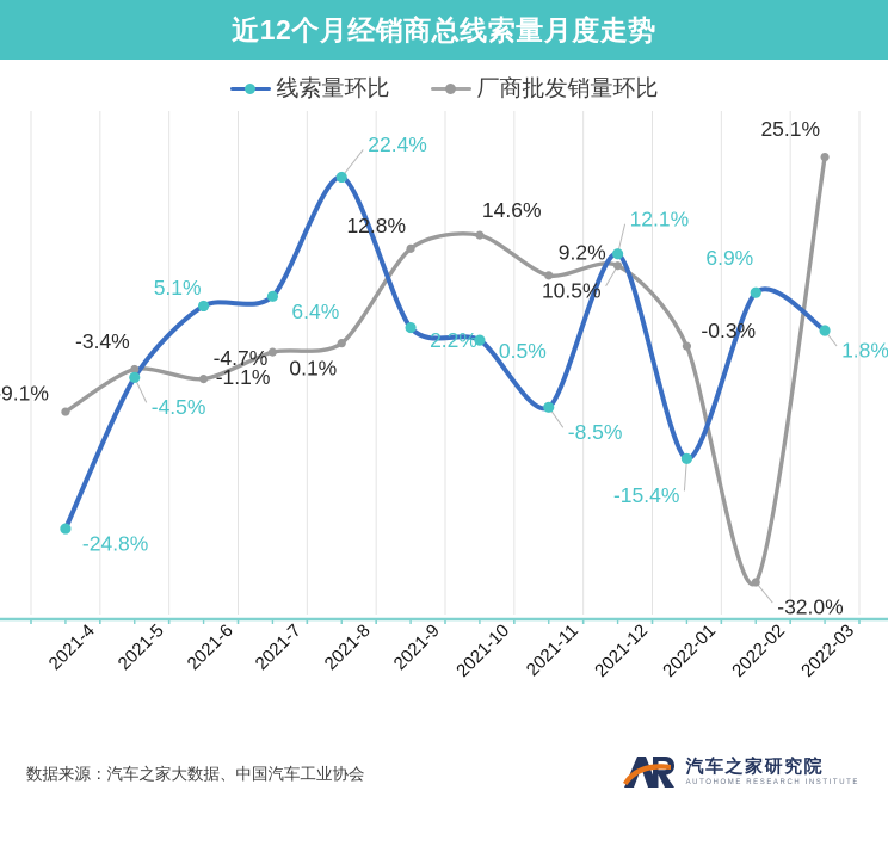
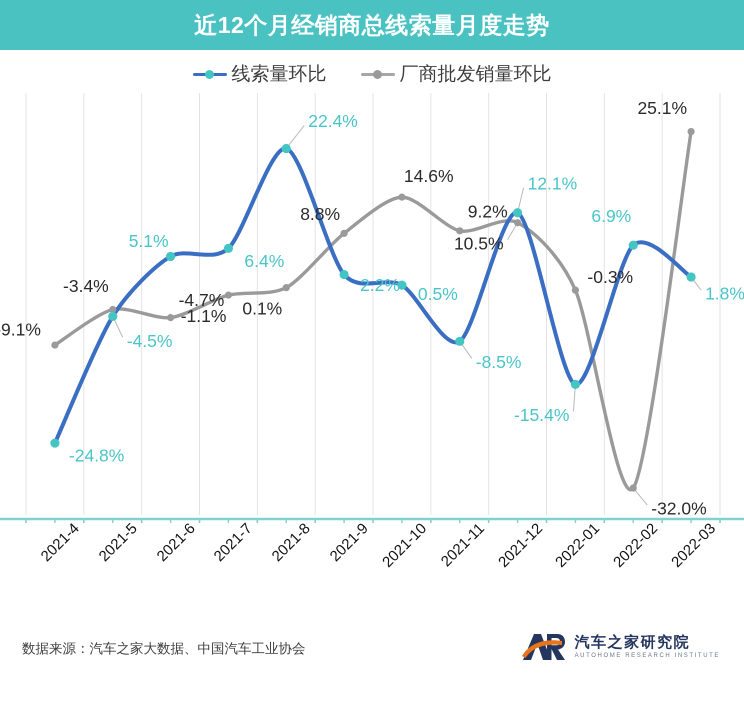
厂商批发销量环比/2021-9: 12.8% -> 8.8%
